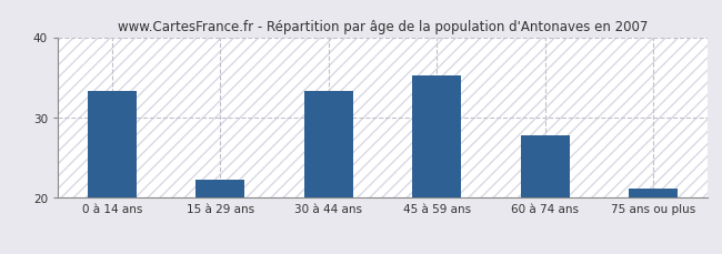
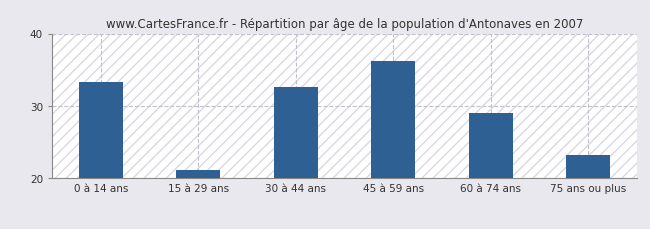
15 à 29 ans: 22.2 -> 21.2
30 à 44 ans: 33.3 -> 32.6
45 à 59 ans: 35.2 -> 36.2
60 à 74 ans: 27.8 -> 29.0
75 ans ou plus: 21.1 -> 23.2
